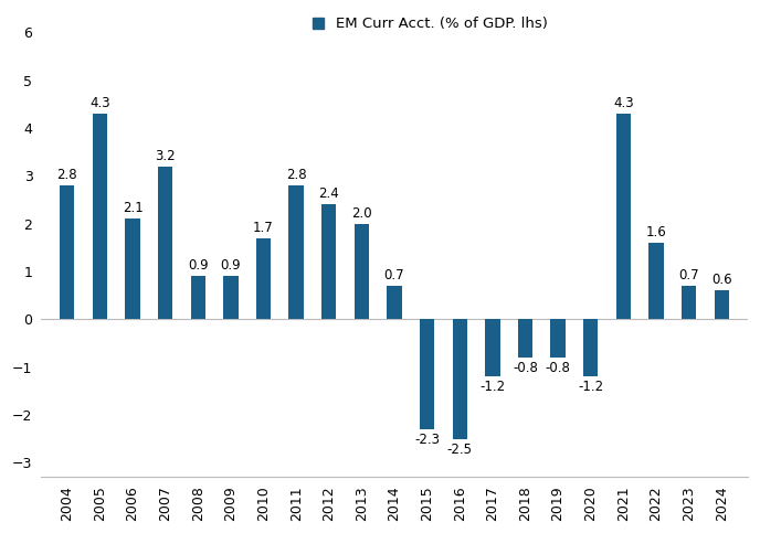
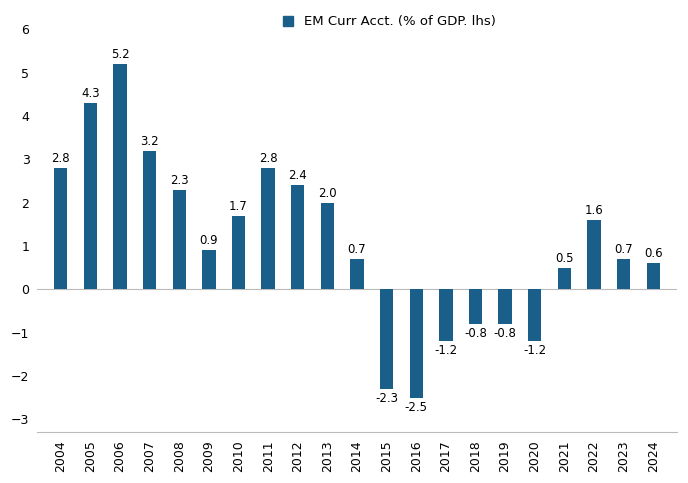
2006: 2.1 -> 5.2
2008: 0.9 -> 2.3
2021: 4.3 -> 0.5
